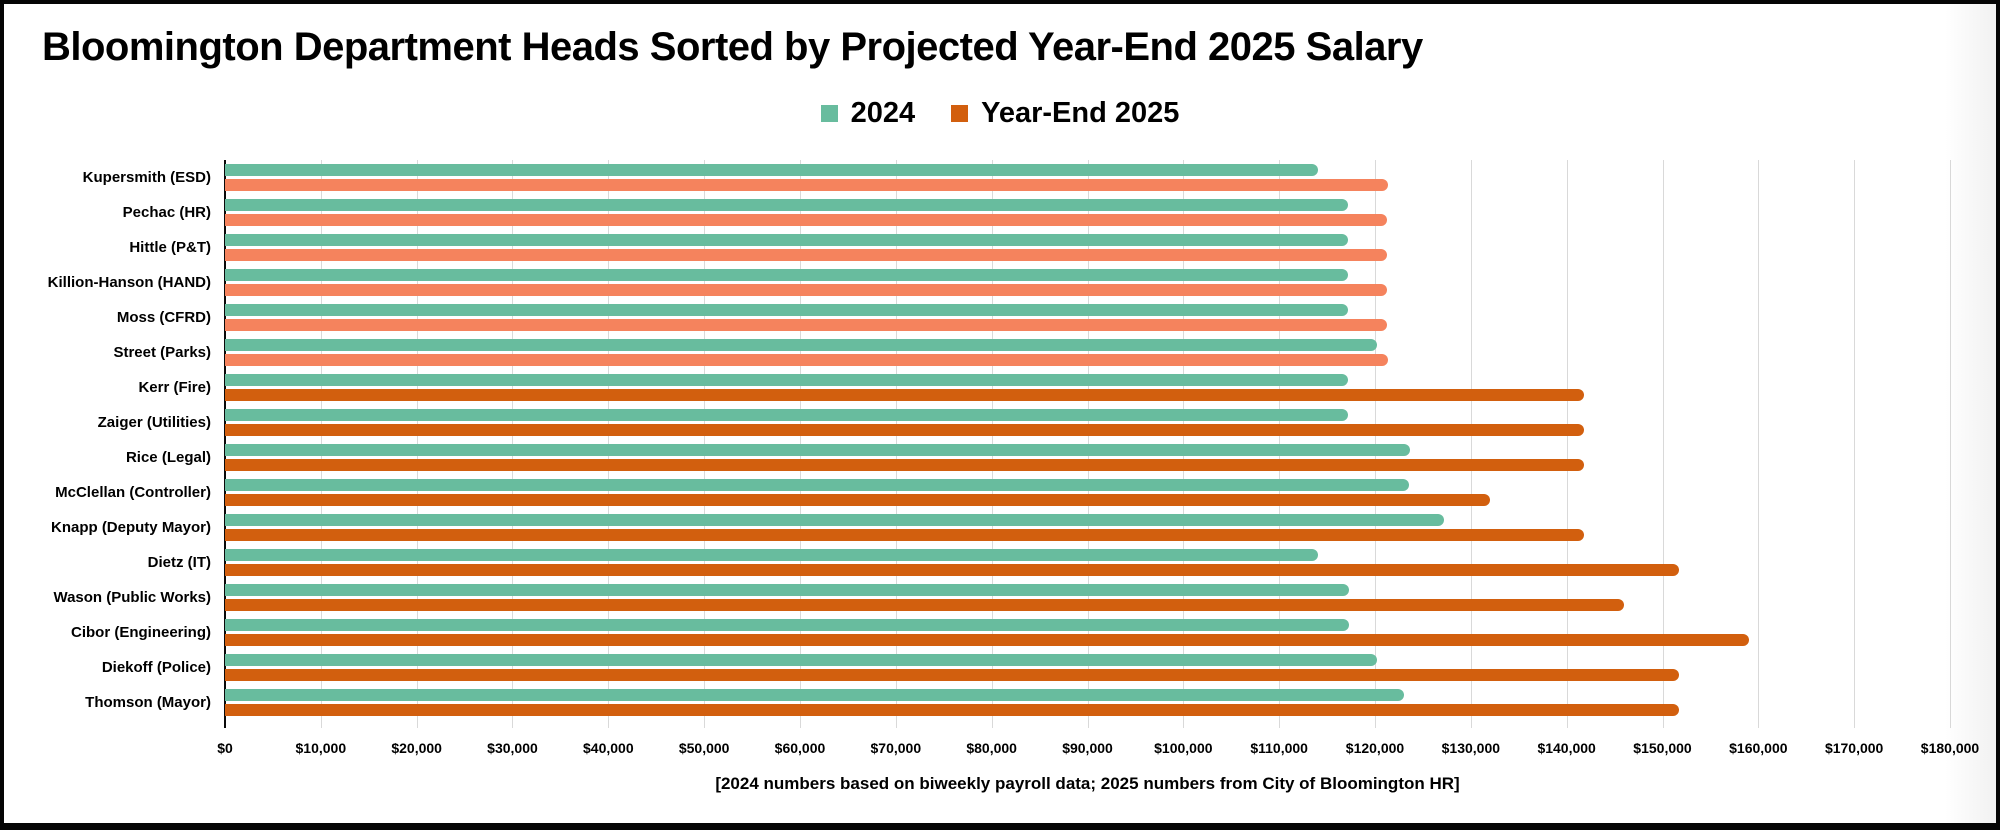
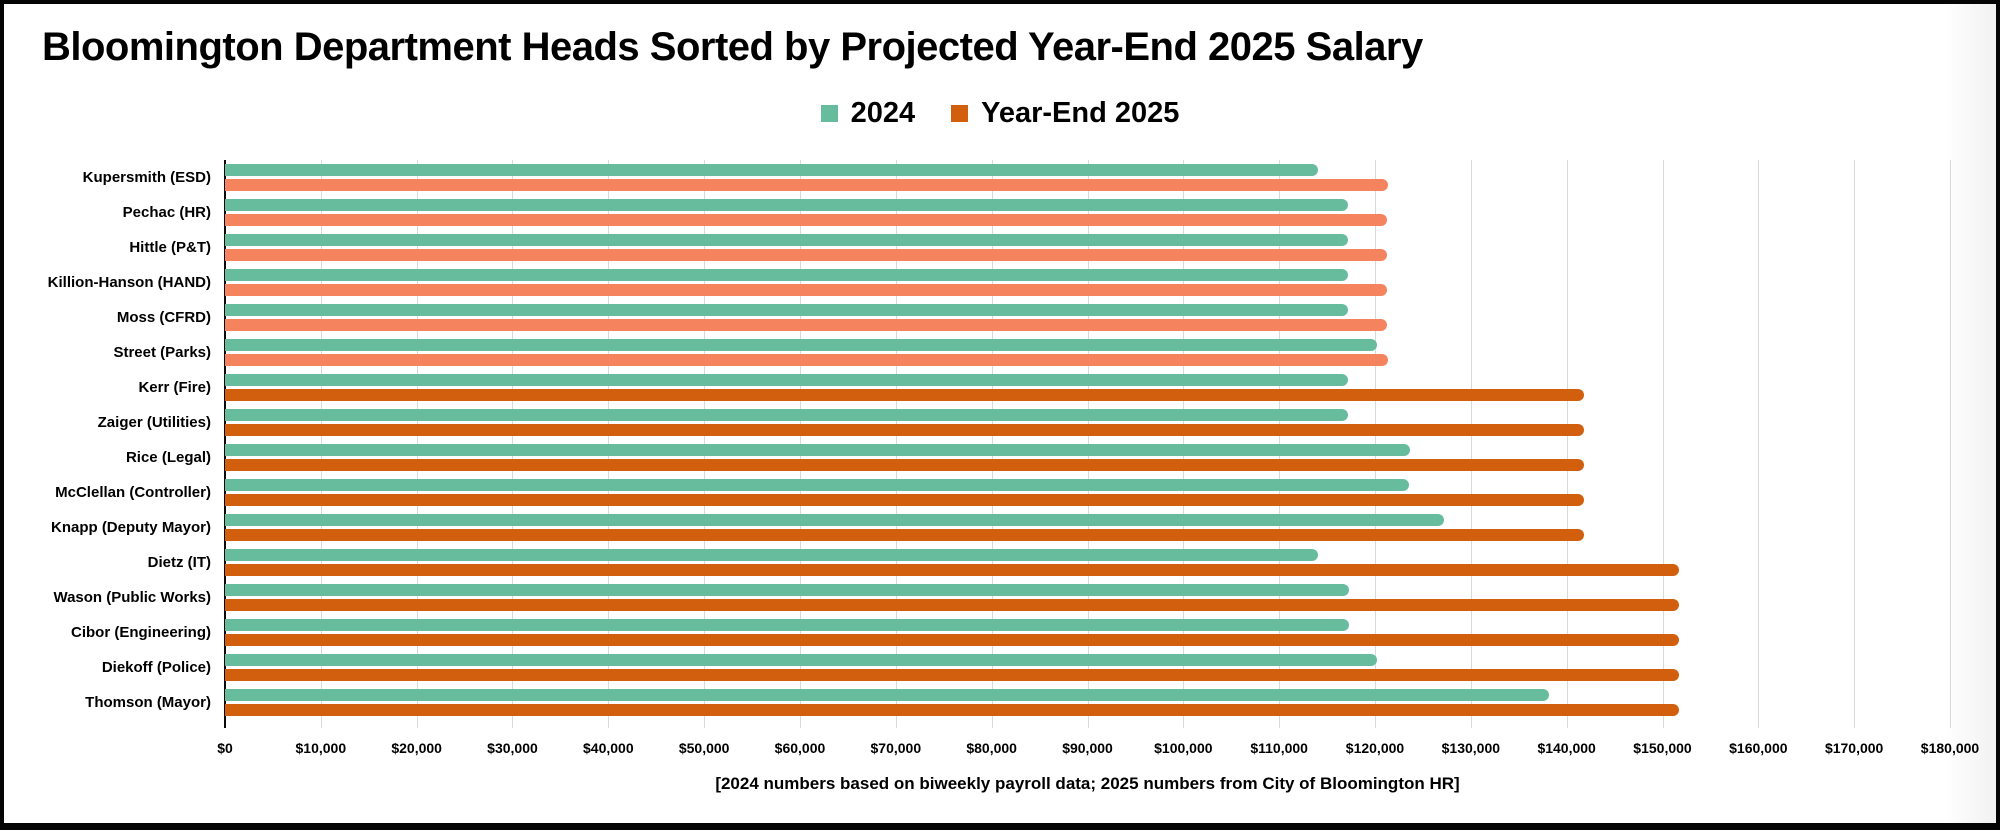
Year-End 2025/McClellan (Controller): $132000 -> $142000
Year-End 2025/Wason (Public Works): $146000 -> $152000
Year-End 2025/Cibor (Engineering): $159000 -> $152000
2024/Thomson (Mayor): $123000 -> $138000
